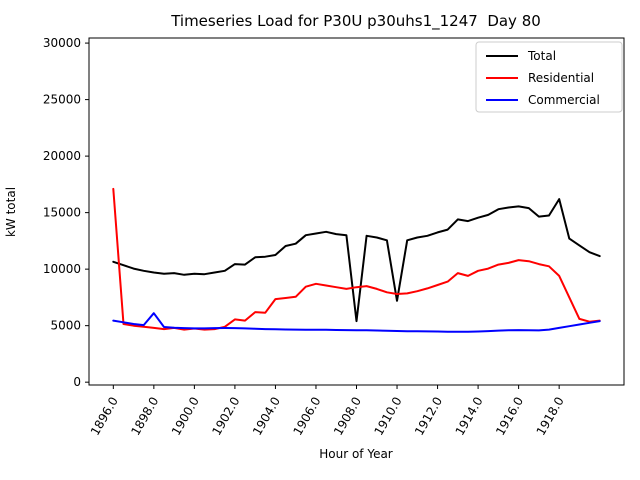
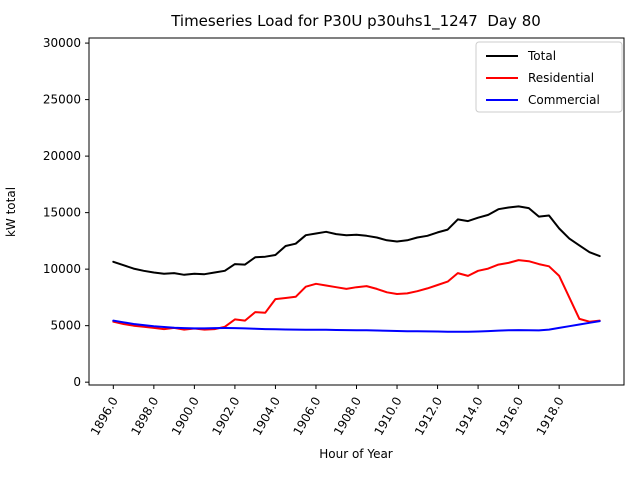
Residential/1896.0: 17100 -> 5400
Commercial/1898.0: 6100 -> 5000
Total/1908.0: 5400 -> 13000
Total/1910.0: 7200 -> 12400
Total/1918.0: 16200 -> 13600
